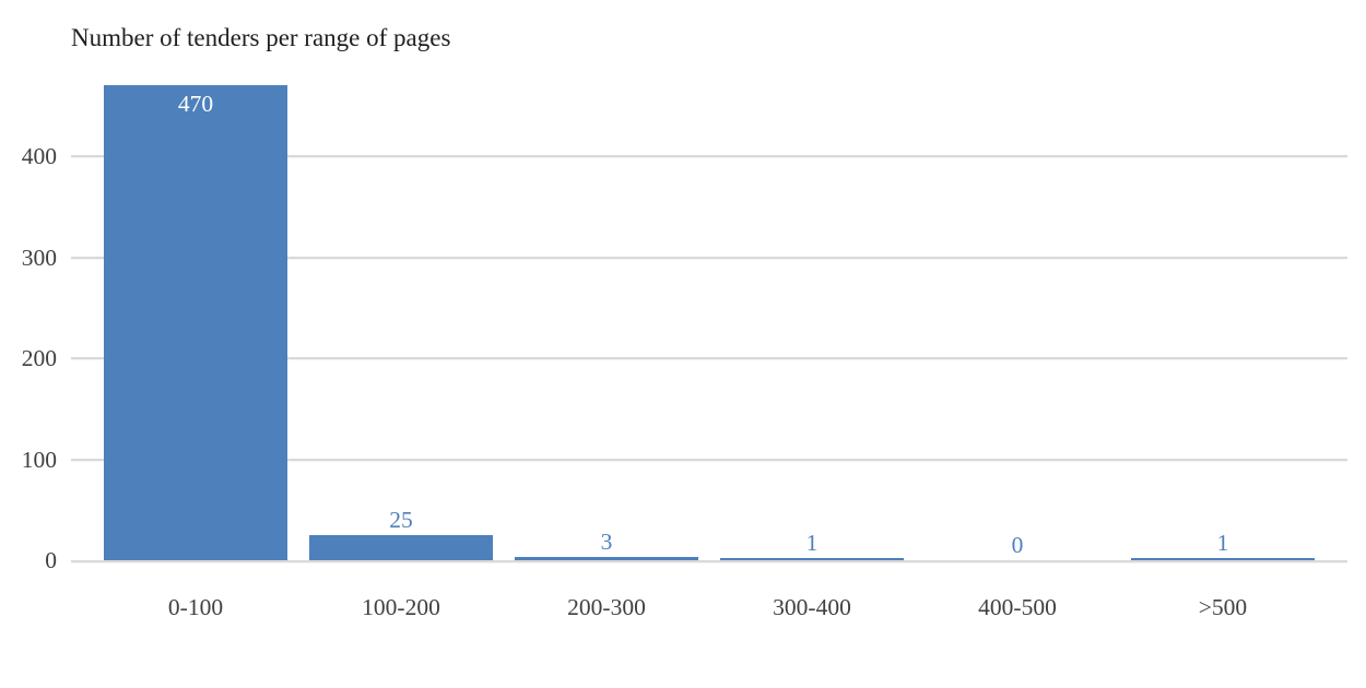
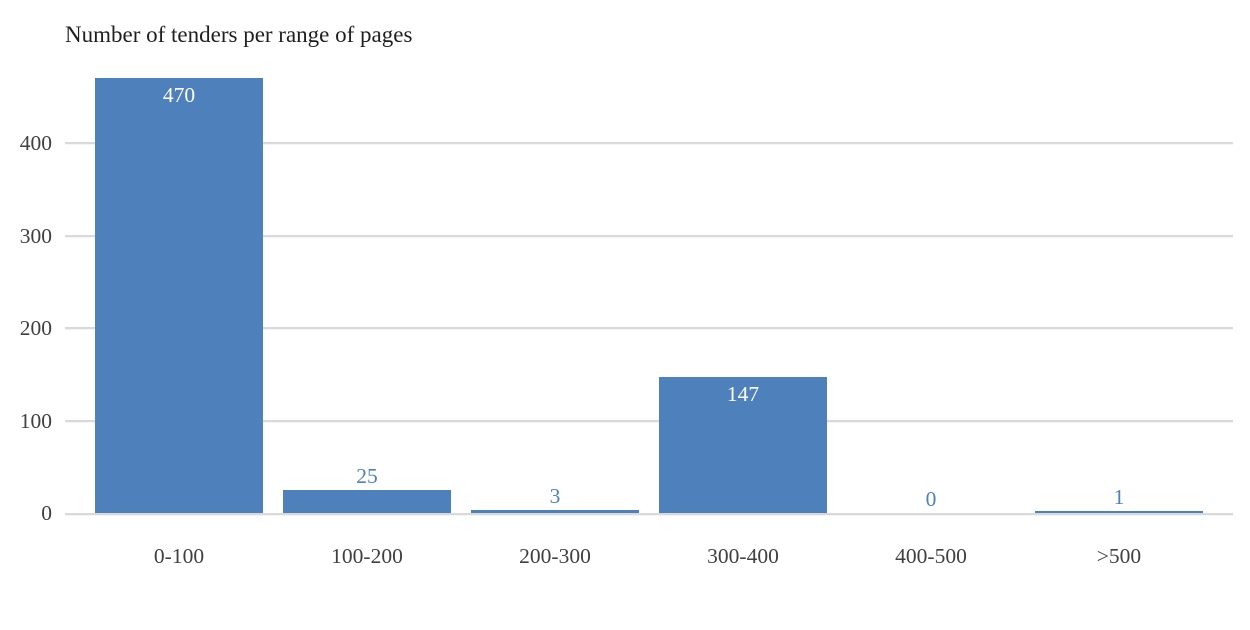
300-400: 1 -> 147
